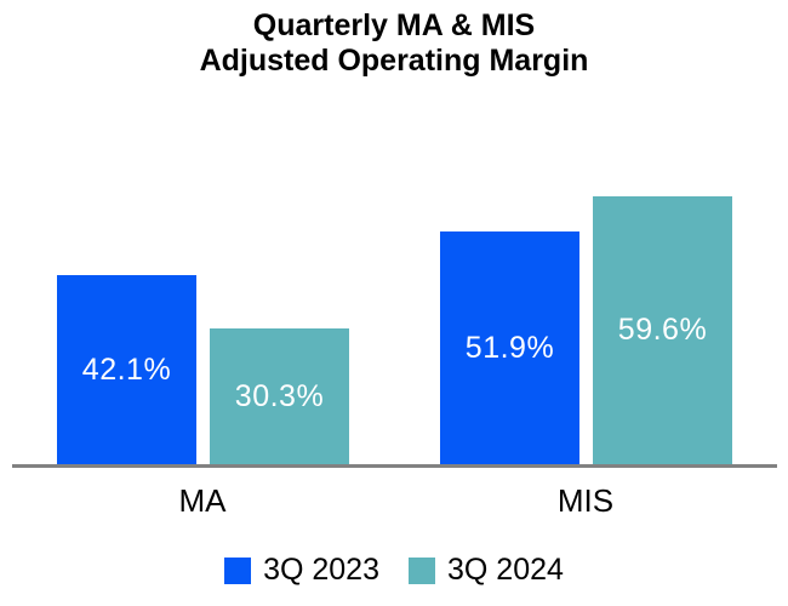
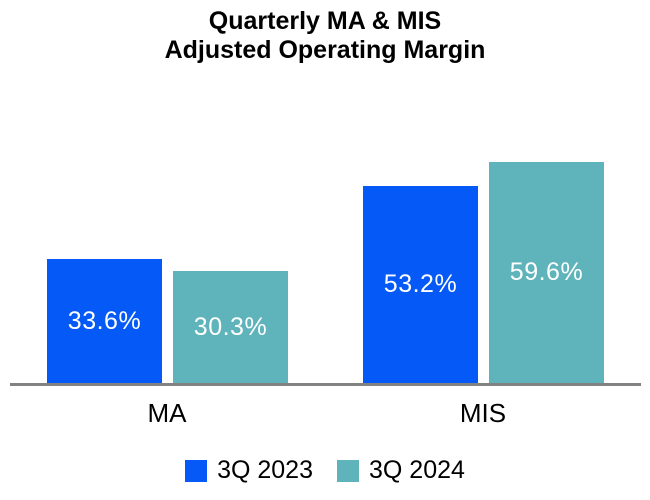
3Q 2023/MA: 42.1% -> 33.6%
3Q 2023/MIS: 51.9% -> 53.2%
